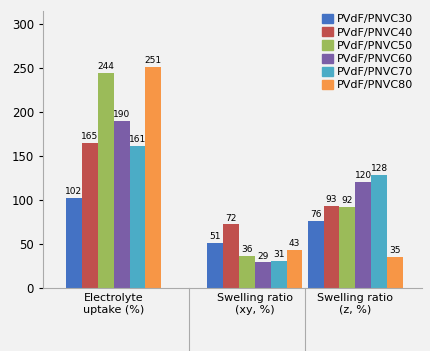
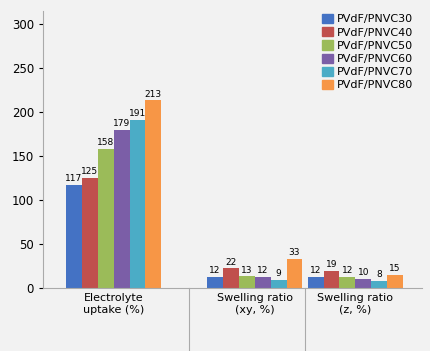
PVdF/PNVC30/Electrolyte uptake (%): 102 -> 117
PVdF/PNVC40/Electrolyte uptake (%): 165 -> 125
PVdF/PNVC50/Electrolyte uptake (%): 244 -> 158
PVdF/PNVC60/Electrolyte uptake (%): 190 -> 179
PVdF/PNVC70/Electrolyte uptake (%): 161 -> 191
PVdF/PNVC80/Electrolyte uptake (%): 251 -> 213
PVdF/PNVC30/Swelling ratio (xy, %): 51 -> 12
PVdF/PNVC40/Swelling ratio (xy, %): 72 -> 22
PVdF/PNVC50/Swelling ratio (xy, %): 36 -> 13
PVdF/PNVC60/Swelling ratio (xy, %): 29 -> 12
PVdF/PNVC70/Swelling ratio (xy, %): 31 -> 9
PVdF/PNVC80/Swelling ratio (xy, %): 43 -> 33
PVdF/PNVC30/Swelling ratio (z, %): 76 -> 12
PVdF/PNVC40/Swelling ratio (z, %): 93 -> 19
PVdF/PNVC50/Swelling ratio (z, %): 92 -> 12
PVdF/PNVC60/Swelling ratio (z, %): 120 -> 10
PVdF/PNVC70/Swelling ratio (z, %): 128 -> 8
PVdF/PNVC80/Swelling ratio (z, %): 35 -> 15
